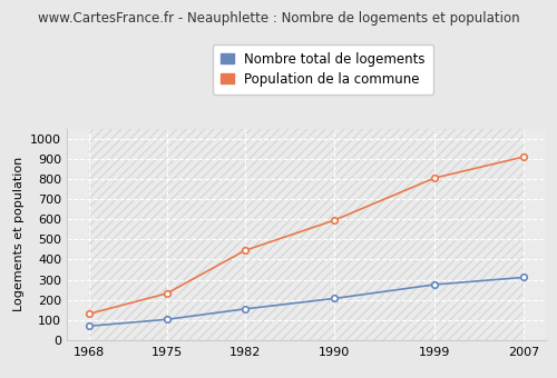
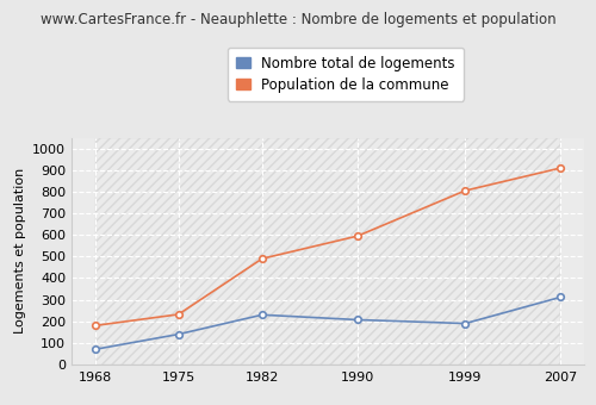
Population de la commune/1968: 130 -> 180
Nombre total de logements/1975: 100 -> 140
Nombre total de logements/1982: 160 -> 230
Population de la commune/1982: 440 -> 490
Nombre total de logements/1999: 280 -> 190
